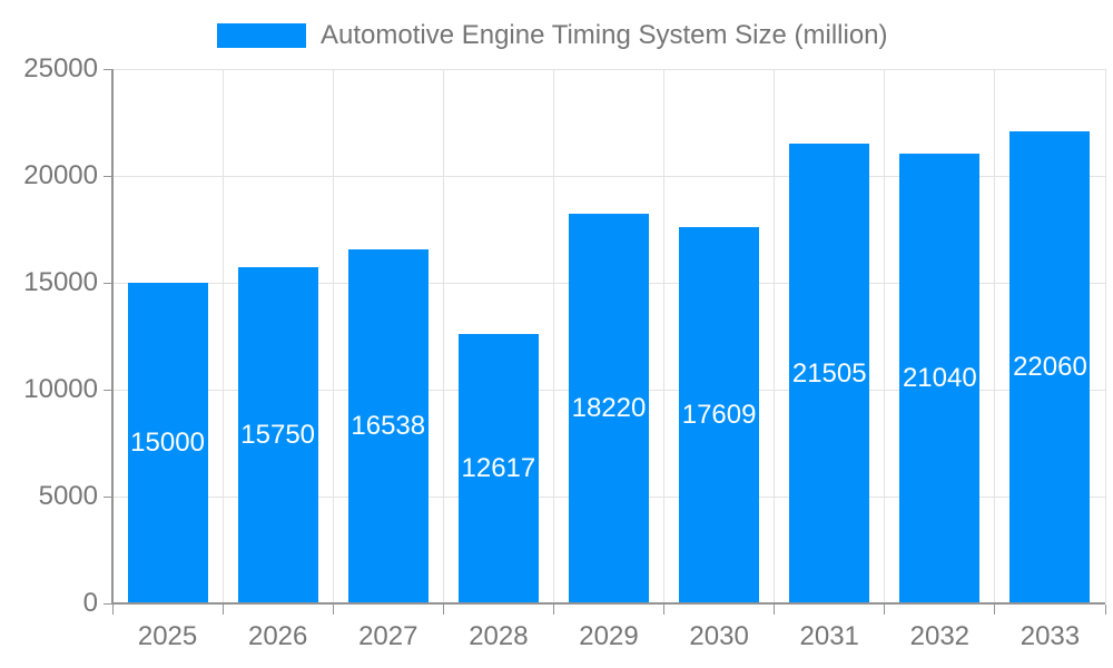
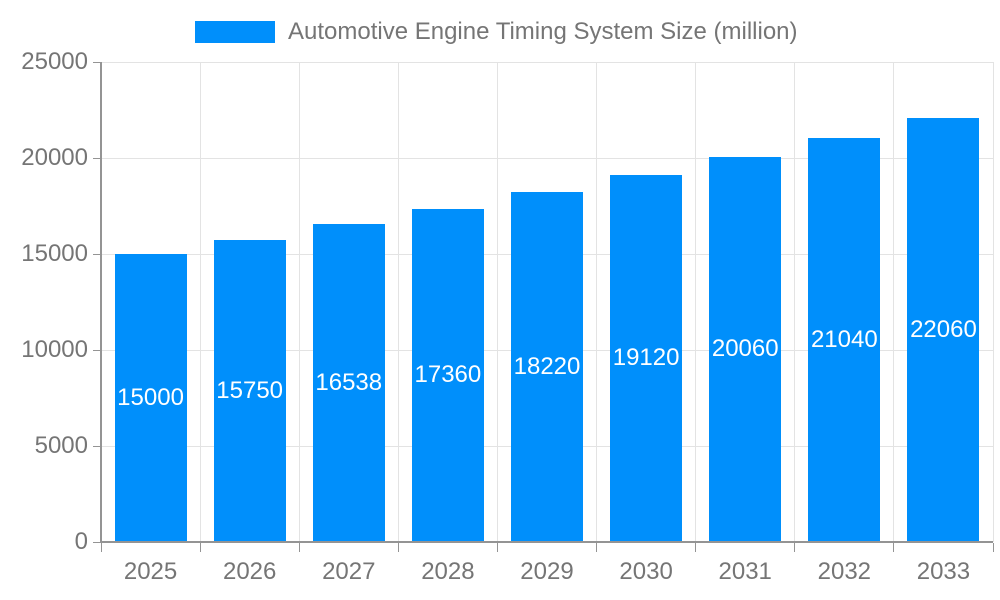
2028: 12617 -> 17360
2030: 17609 -> 19120
2031: 21505 -> 20060
